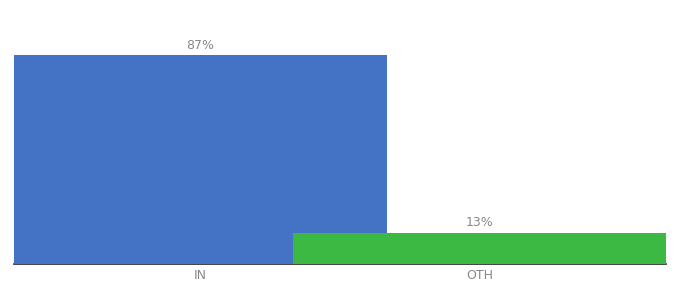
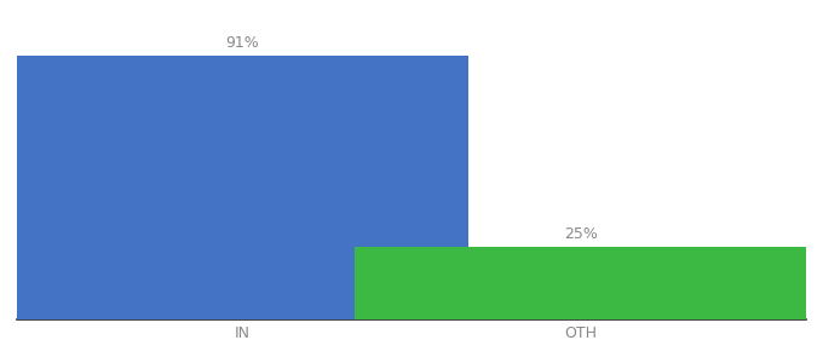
IN: 87% -> 91%
OTH: 13% -> 25%
